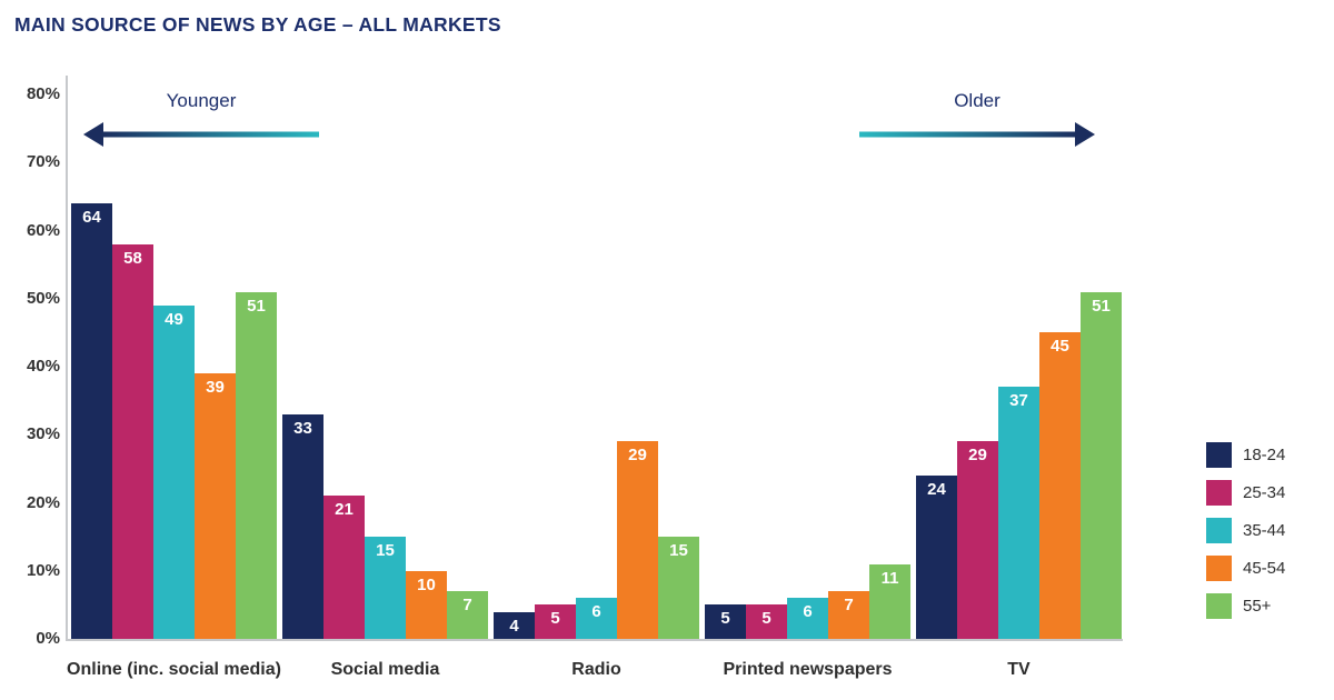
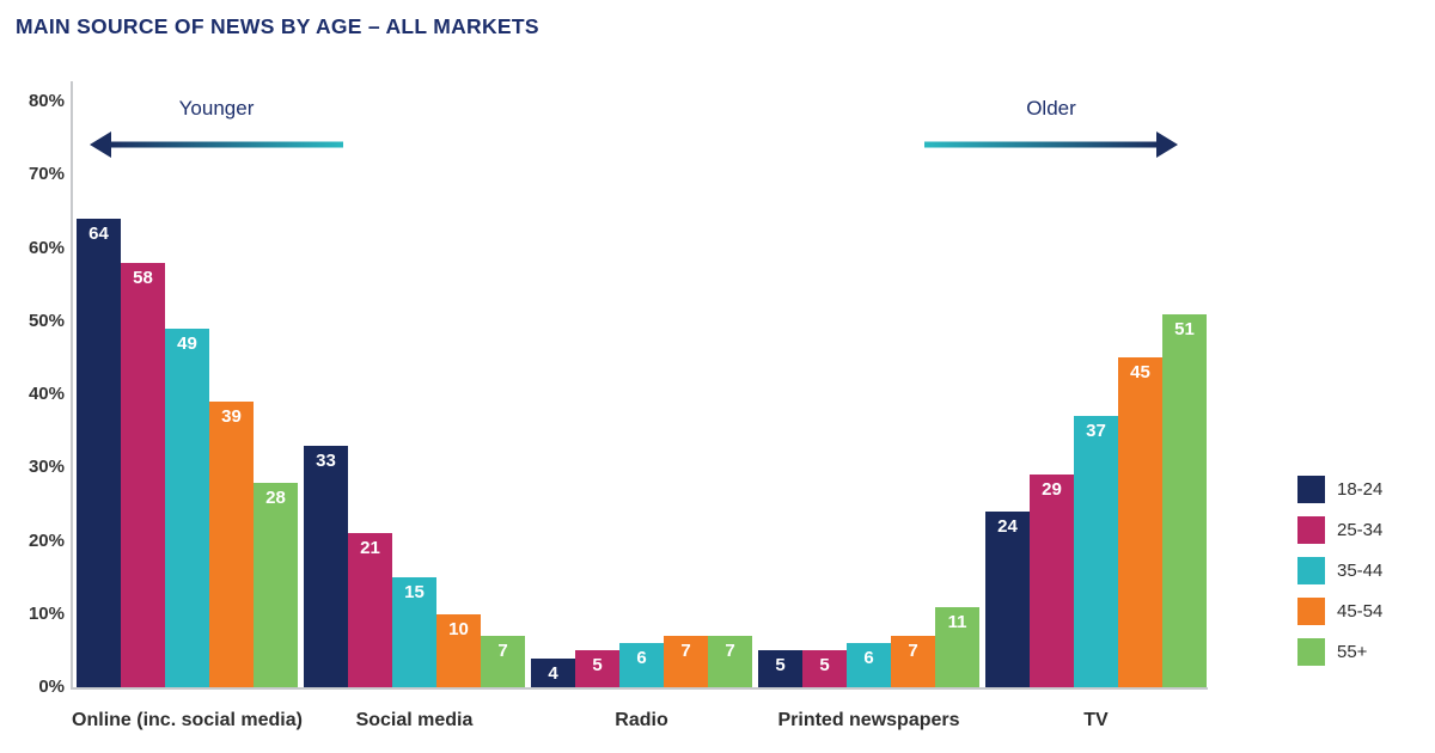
55+/Online (inc. social media): 51 -> 28
45-54/Radio: 29 -> 7
55+/Radio: 15 -> 7
